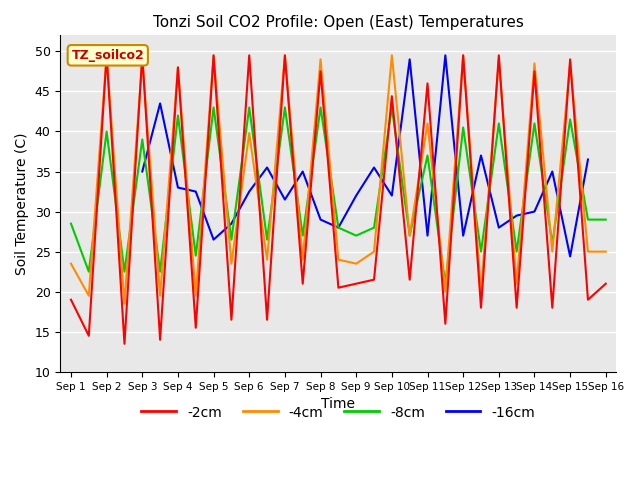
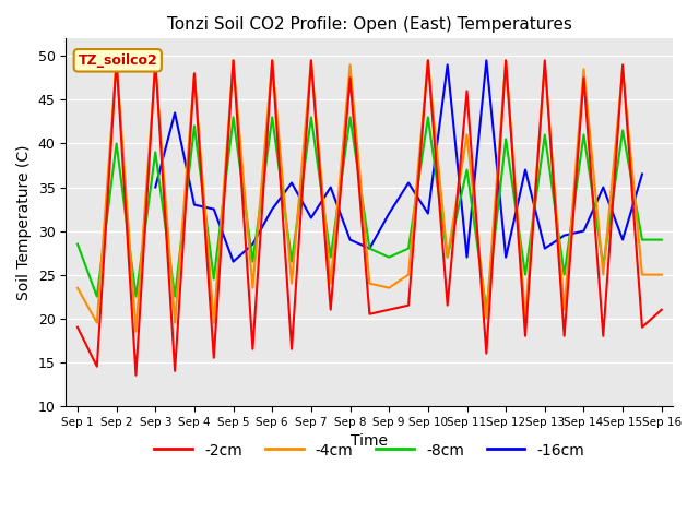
-4cm/Sep 6: 39.8 -> 49.5
-2cm/Sep 10: 44.4 -> 49.5
-16cm/Sep 15: 24.4 -> 29.0
